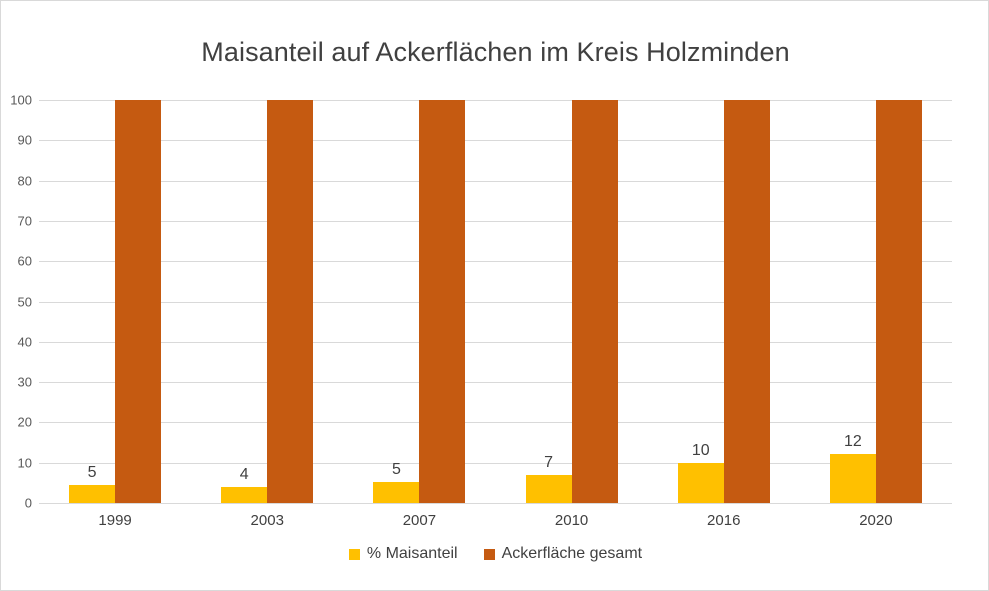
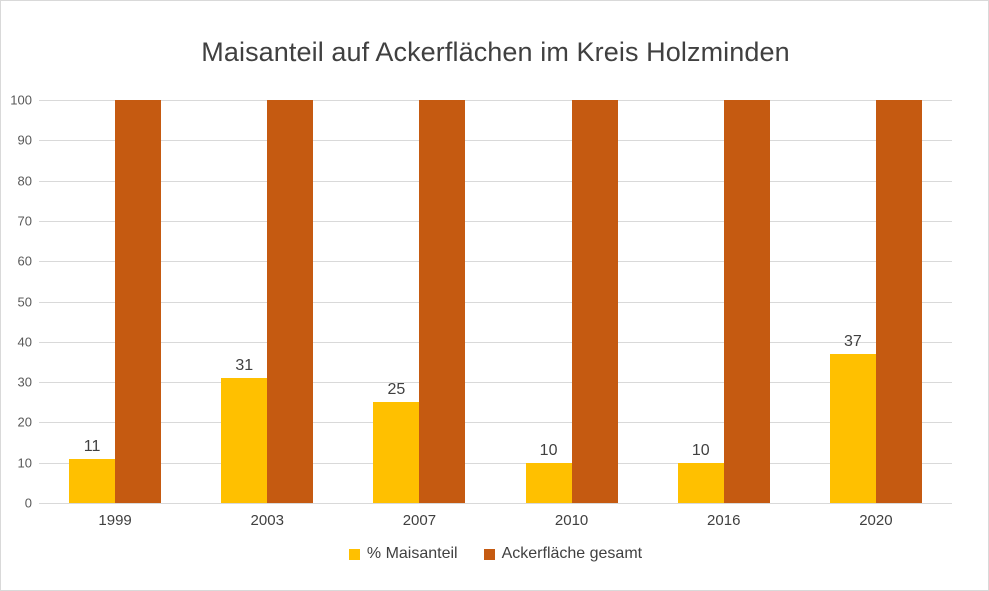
% Maisanteil/1999: 5 -> 11
% Maisanteil/2003: 4 -> 31
% Maisanteil/2007: 5 -> 25
% Maisanteil/2010: 7 -> 10
% Maisanteil/2020: 12 -> 37
